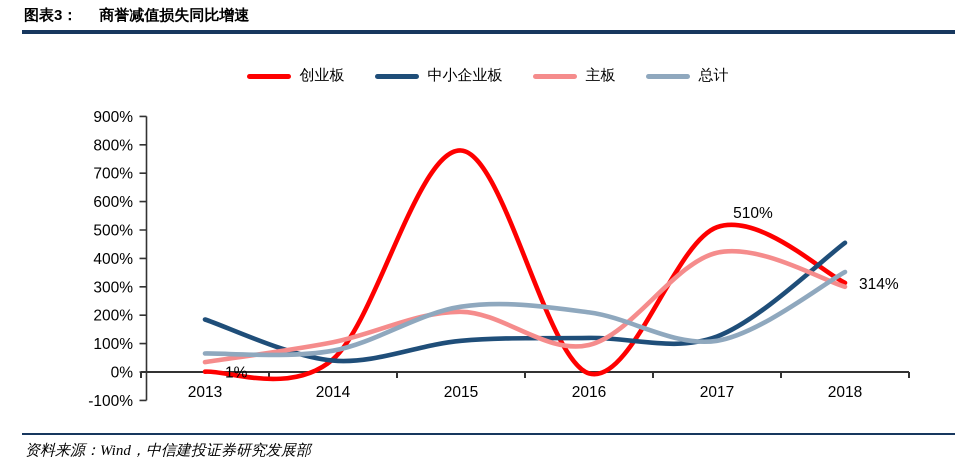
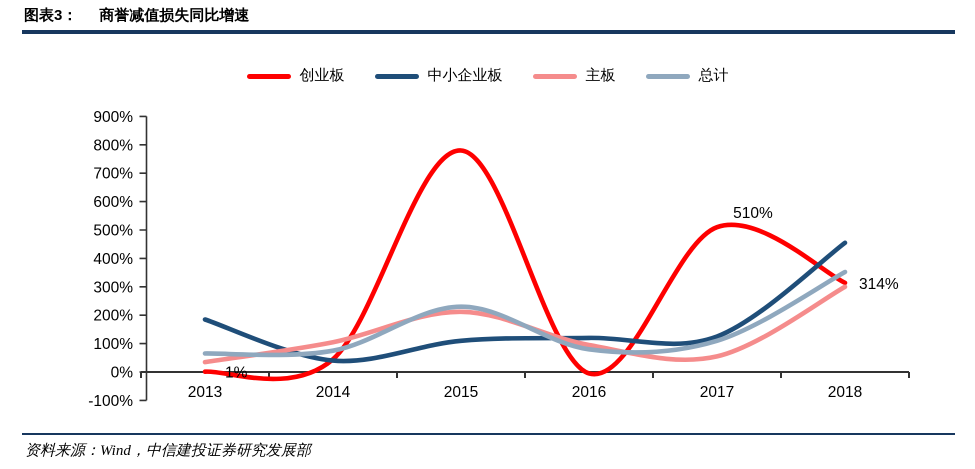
总计/2016: 210% -> 80%
主板/2017: 420% -> 60%
